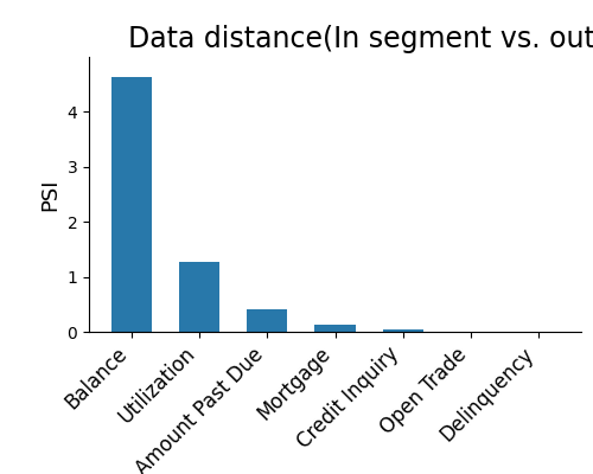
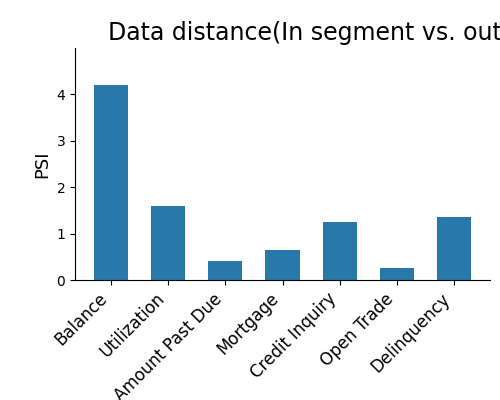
Balance: 4.63 -> 4.20
Utilization: 1.28 -> 1.60
Mortgage: 0.13 -> 0.65
Credit Inquiry: 0.04 -> 1.25
Open Trade: 0.01 -> 0.25
Delinquency: 0.00 -> 1.35
